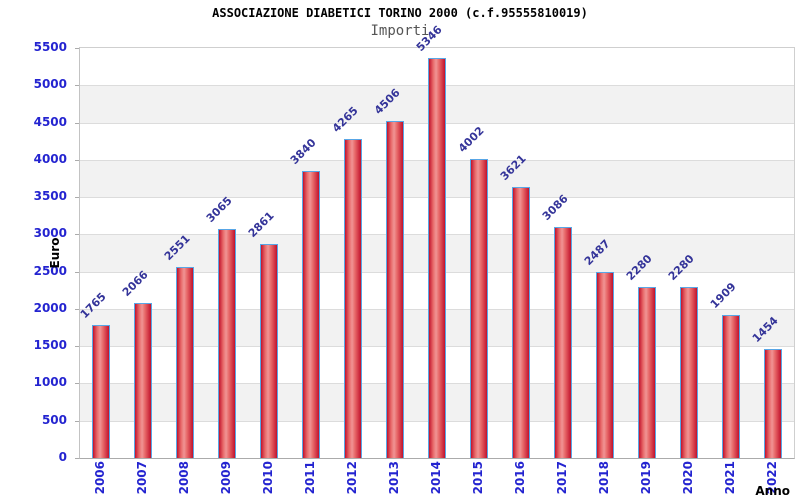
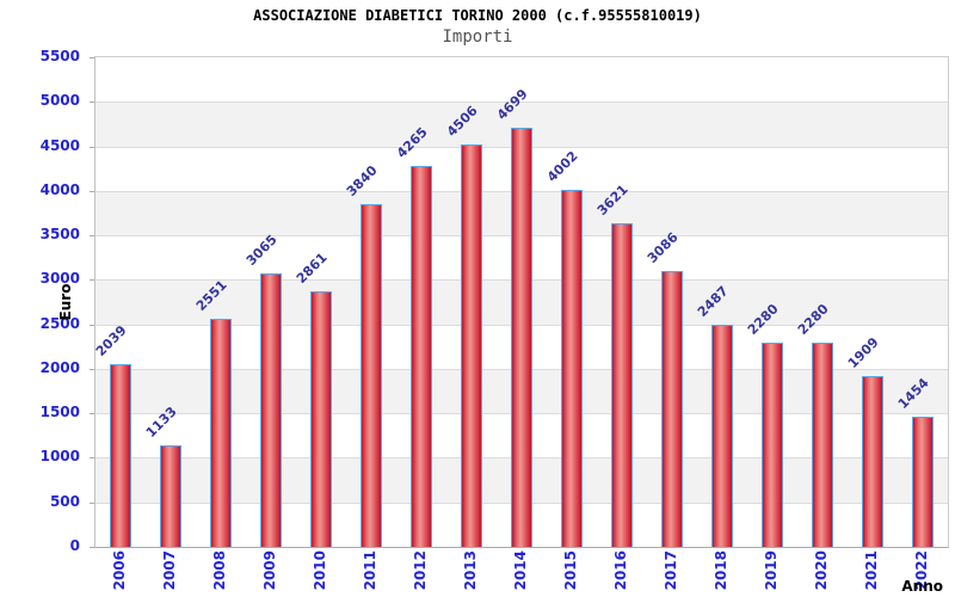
2006: 1765 -> 2039
2007: 2066 -> 1133
2014: 5346 -> 4699
